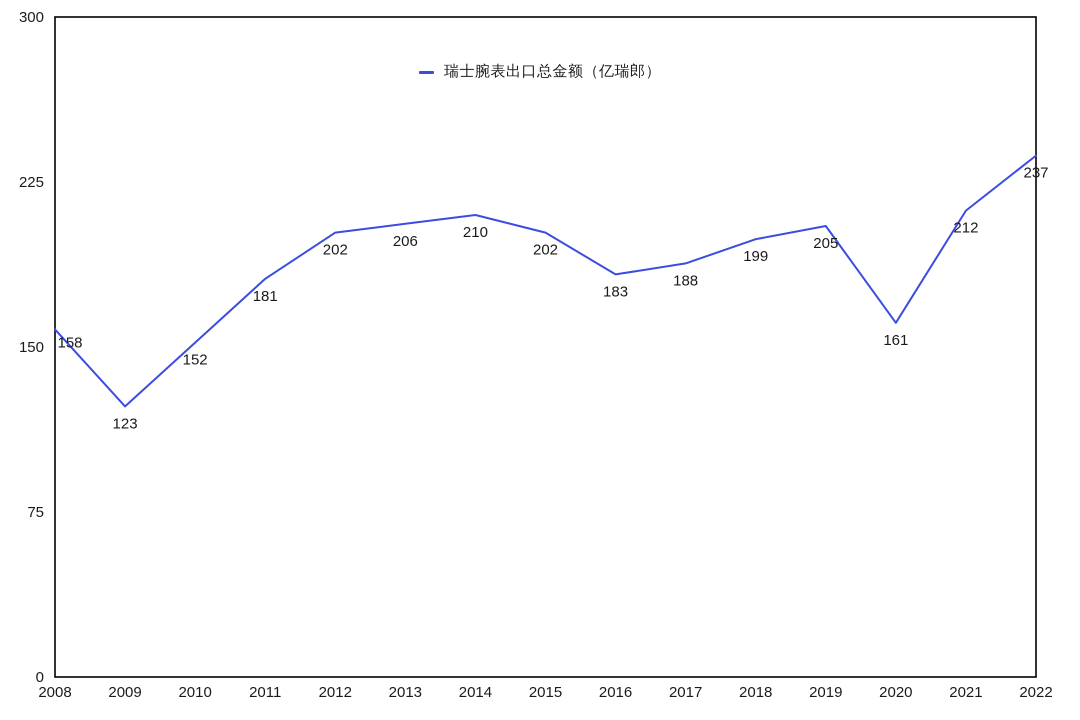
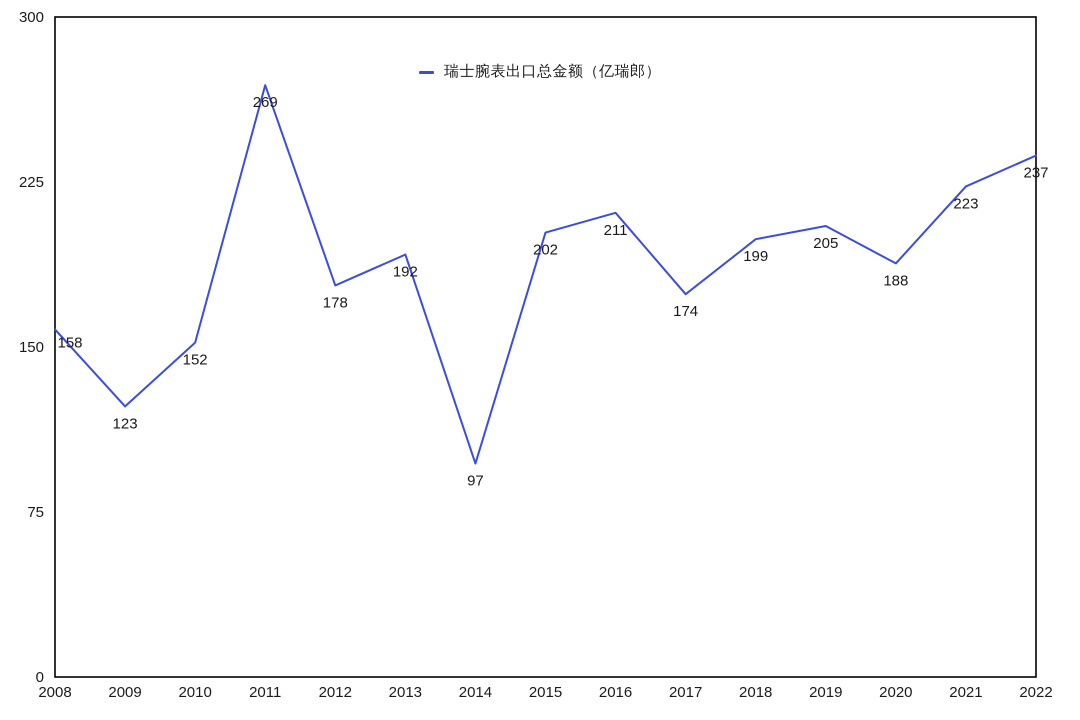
2011: 181 -> 269
2012: 202 -> 178
2013: 206 -> 192
2014: 210 -> 97
2016: 183 -> 211
2017: 188 -> 174
2020: 161 -> 188
2021: 212 -> 223
